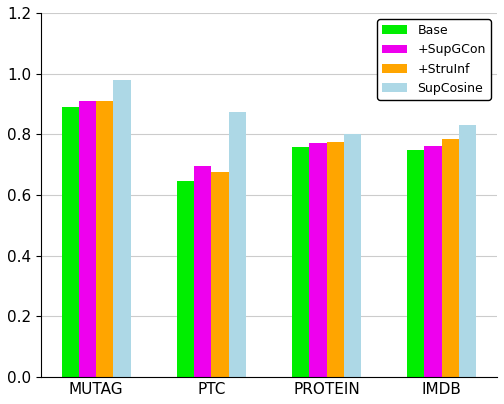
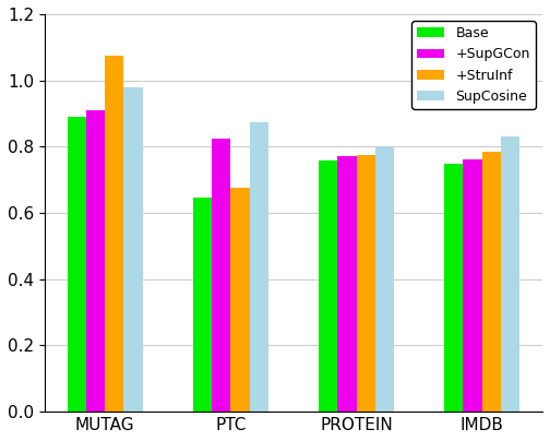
+StruInf/MUTAG: 0.910 -> 1.075
+SupGCon/PTC: 0.695 -> 0.825
